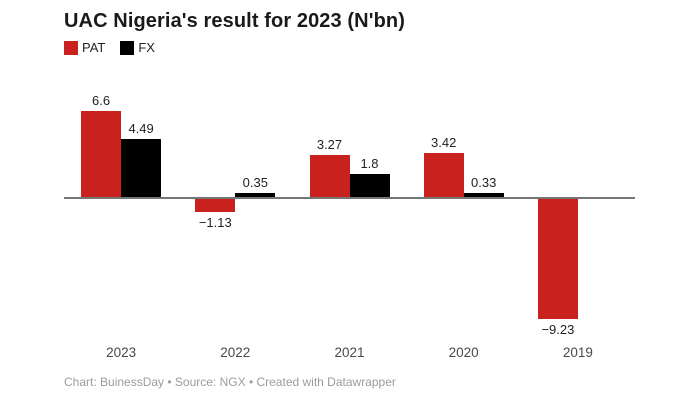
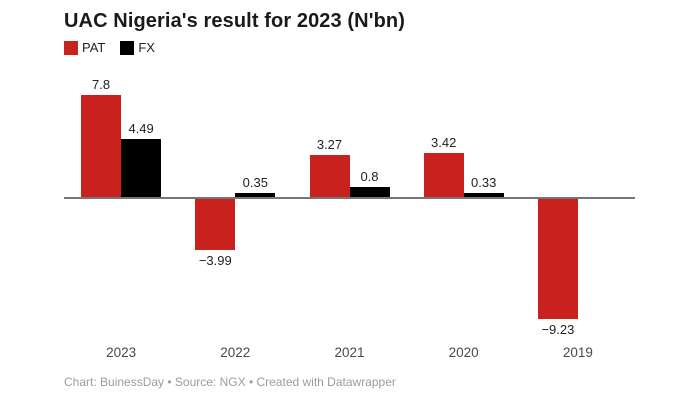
PAT/2023: 6.6 -> 7.8
PAT/2022: −1.13 -> −3.99
FX/2021: 1.8 -> 0.8
